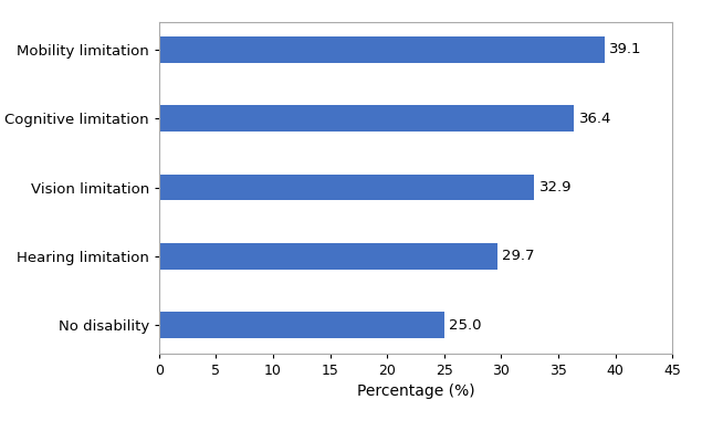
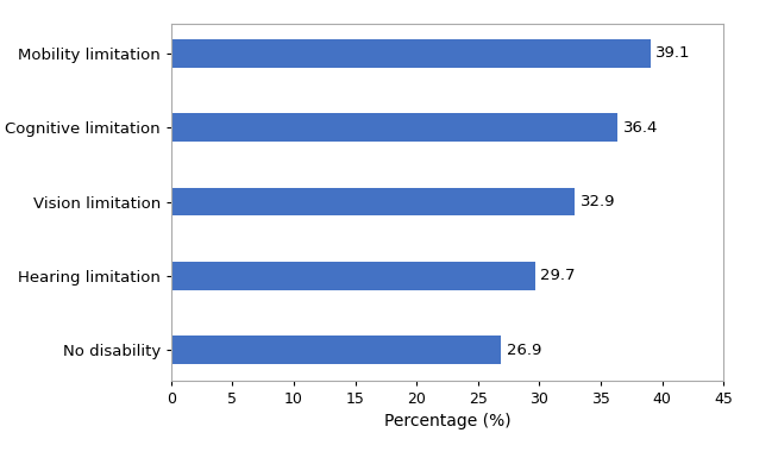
No disability: 25.0 -> 26.9
